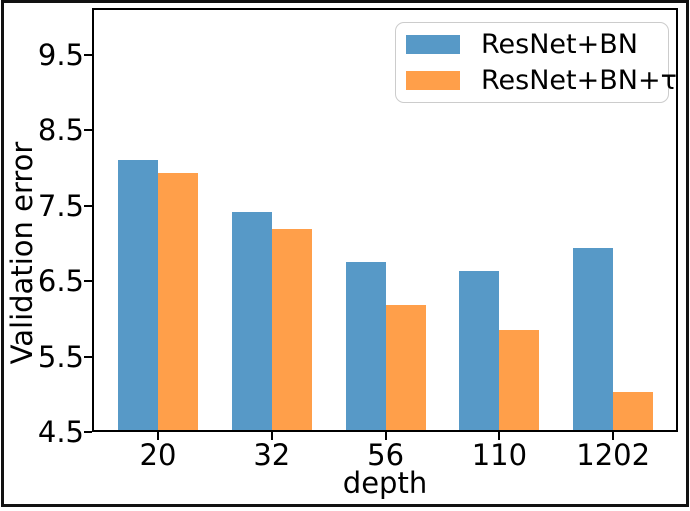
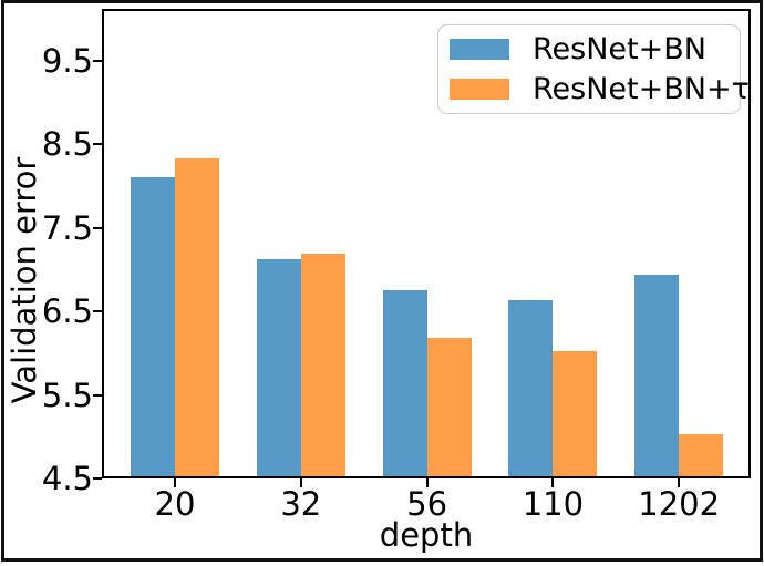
ResNet+BN+τ/20: 7.9 -> 8.3
ResNet+BN/32: 7.4 -> 7.1
ResNet+BN+τ/110: 5.8 -> 6.0
